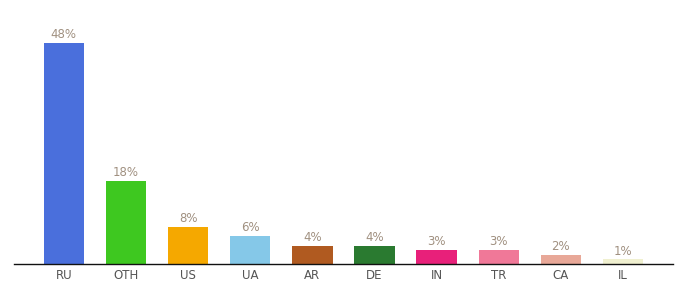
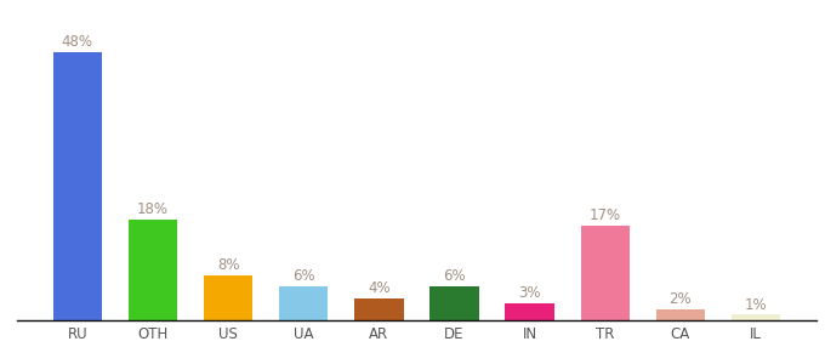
DE: 4% -> 6%
TR: 3% -> 17%
